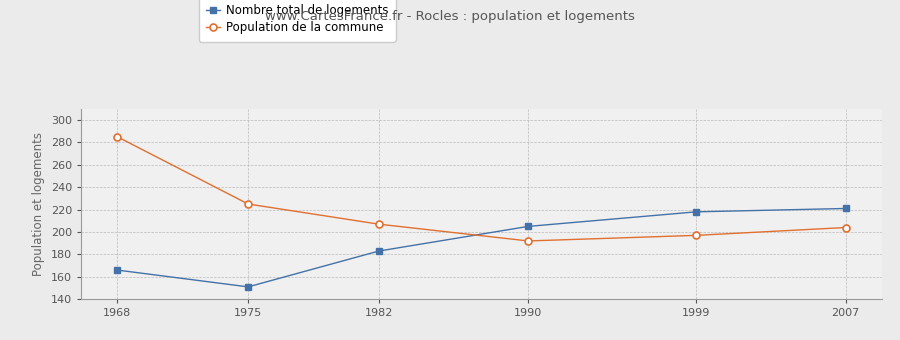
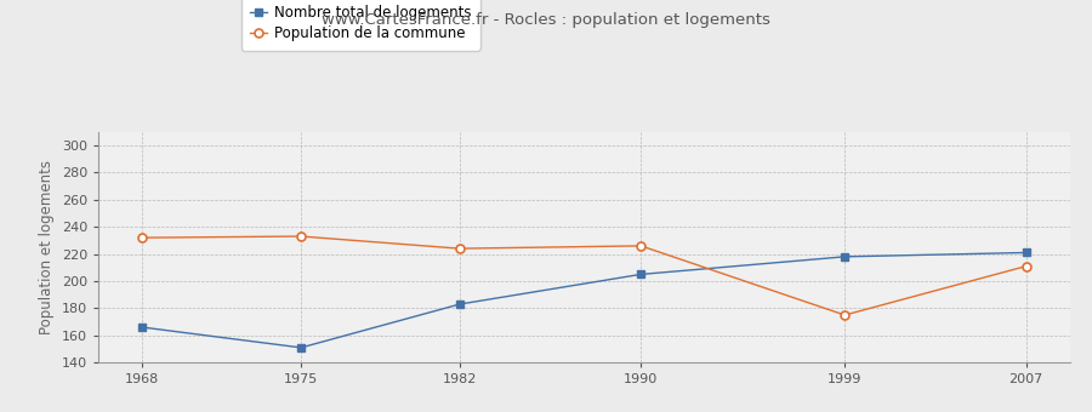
Population de la commune/1968: 285 -> 232
Population de la commune/1975: 225 -> 233
Population de la commune/1982: 207 -> 224
Population de la commune/1990: 192 -> 226
Population de la commune/1999: 197 -> 175
Population de la commune/2007: 204 -> 211
